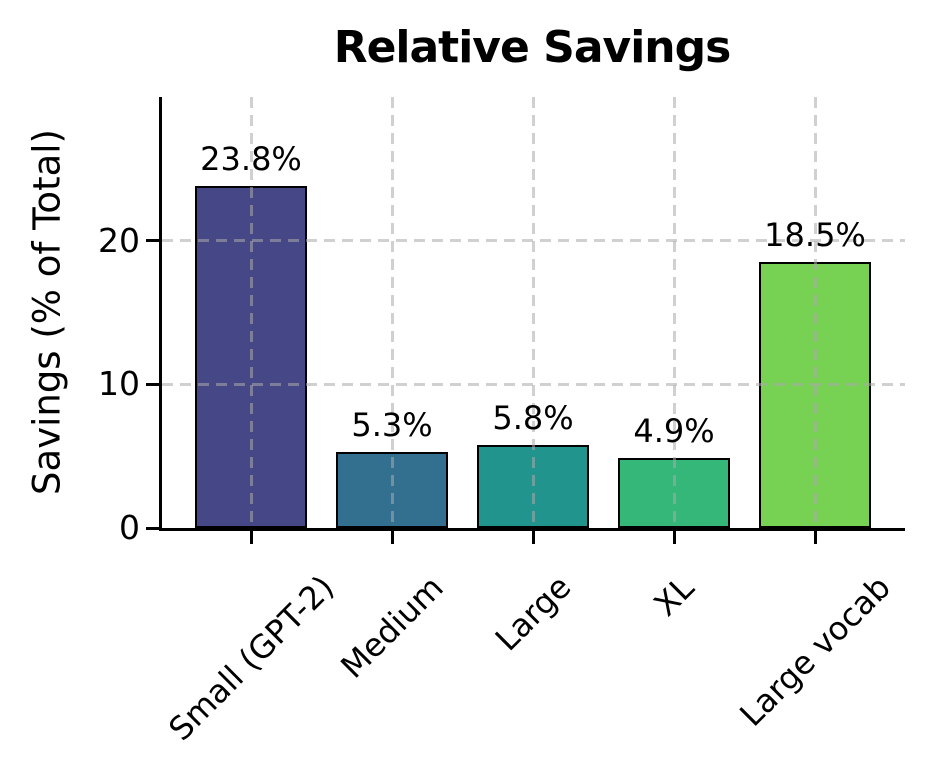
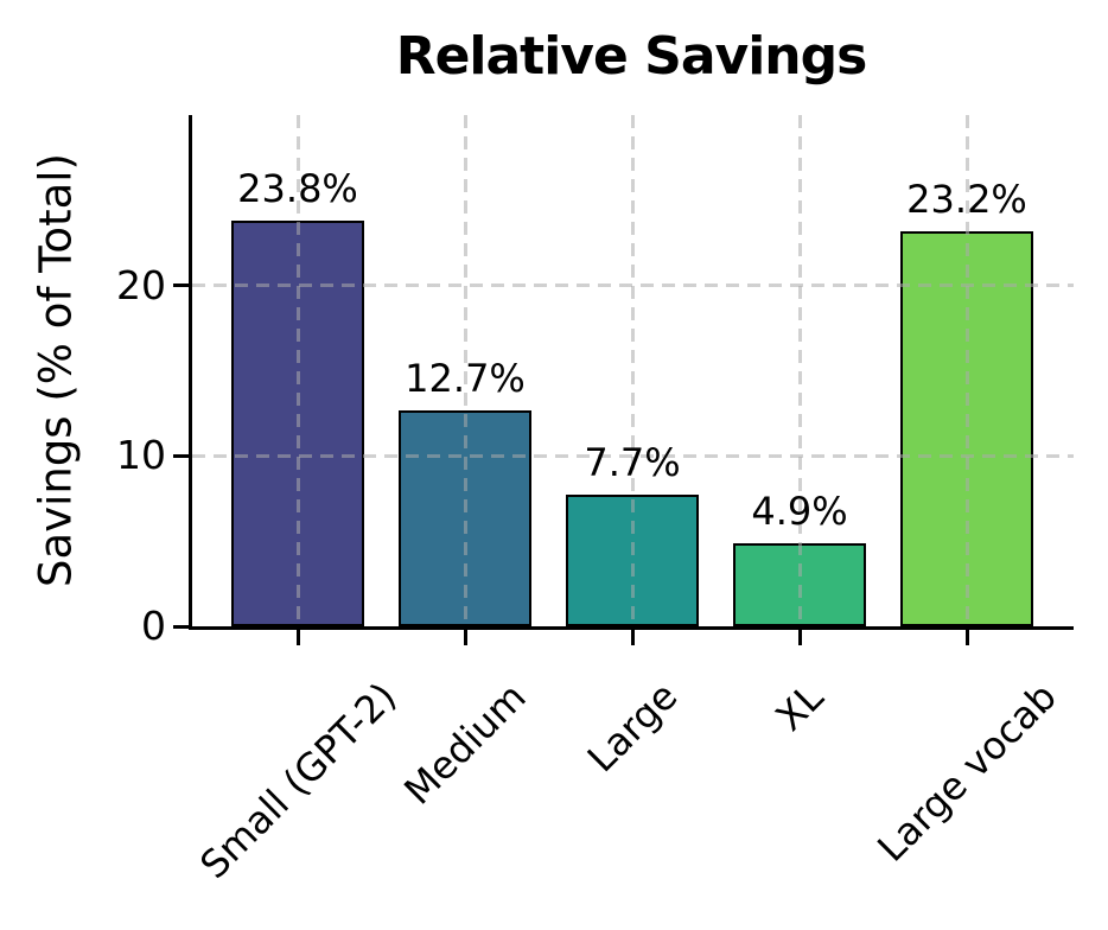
Medium: 5.3% -> 12.7%
Large: 5.8% -> 7.7%
Large vocab: 18.5% -> 23.2%
